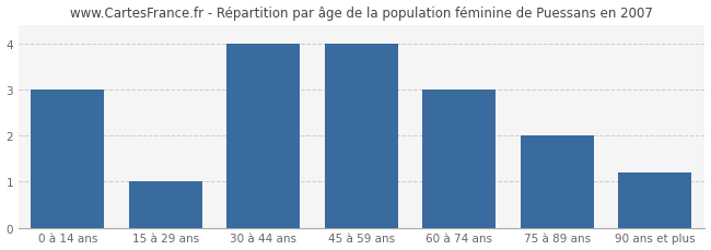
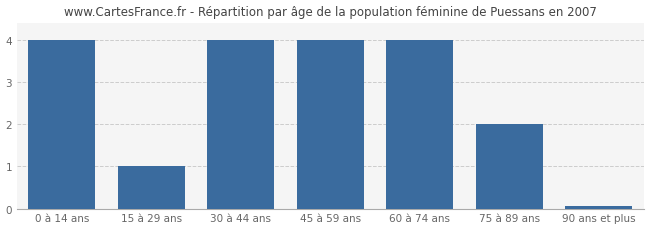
0 à 14 ans: 3.00 -> 4.00
60 à 74 ans: 3.00 -> 4.00
90 ans et plus: 1.20 -> 0.07
